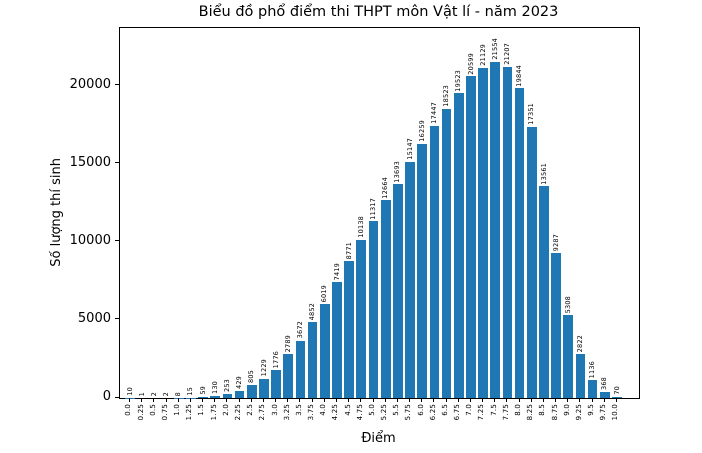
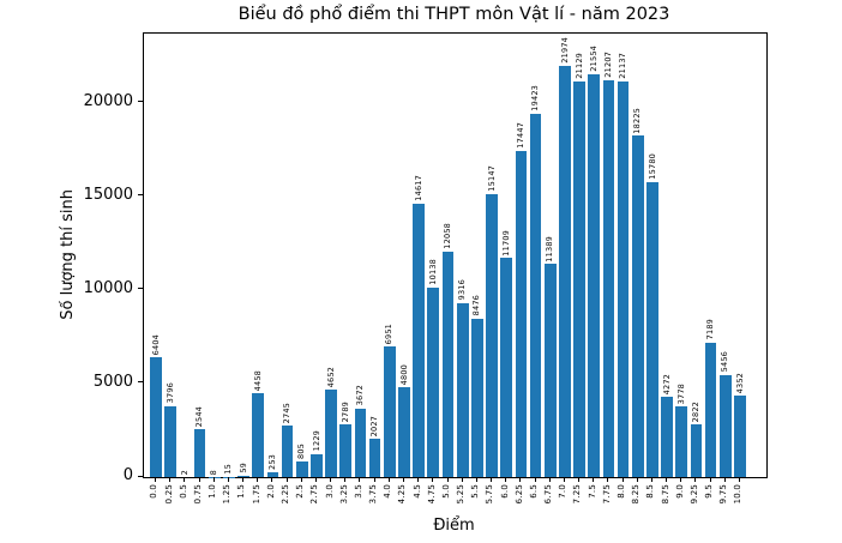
0.0: 10 -> 6404
0.25: 1 -> 3796
0.75: 2 -> 2544
1.75: 130 -> 4458
2.25: 429 -> 2745
3.0: 1776 -> 4652
3.75: 4852 -> 2027
4.0: 6019 -> 6951
4.25: 7419 -> 4800
4.5: 8771 -> 14617
5.0: 11317 -> 12058
5.25: 12664 -> 9316
5.5: 13693 -> 8476
6.0: 16259 -> 11709
6.5: 18523 -> 19423
6.75: 19523 -> 11389
7.0: 20599 -> 21974
8.0: 19844 -> 21137
8.25: 17351 -> 18225
8.5: 13561 -> 15780
8.75: 9287 -> 4272
9.0: 5308 -> 3778
9.5: 1136 -> 7189
9.75: 368 -> 5456
10.0: 70 -> 4352
